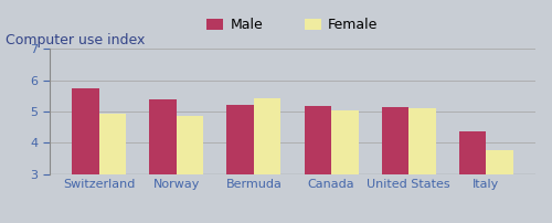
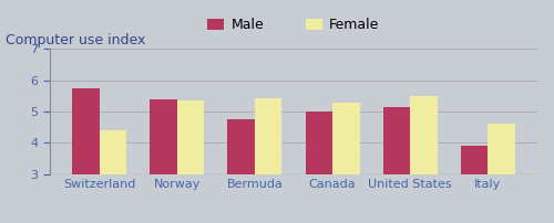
Female/Switzerland: 4.93 -> 4.40
Female/Norway: 4.85 -> 5.35
Male/Bermuda: 5.22 -> 4.75
Male/Canada: 5.18 -> 5.00
Female/Canada: 5.02 -> 5.30
Female/United States: 5.12 -> 5.50
Male/Italy: 4.38 -> 3.90
Female/Italy: 3.78 -> 4.60
